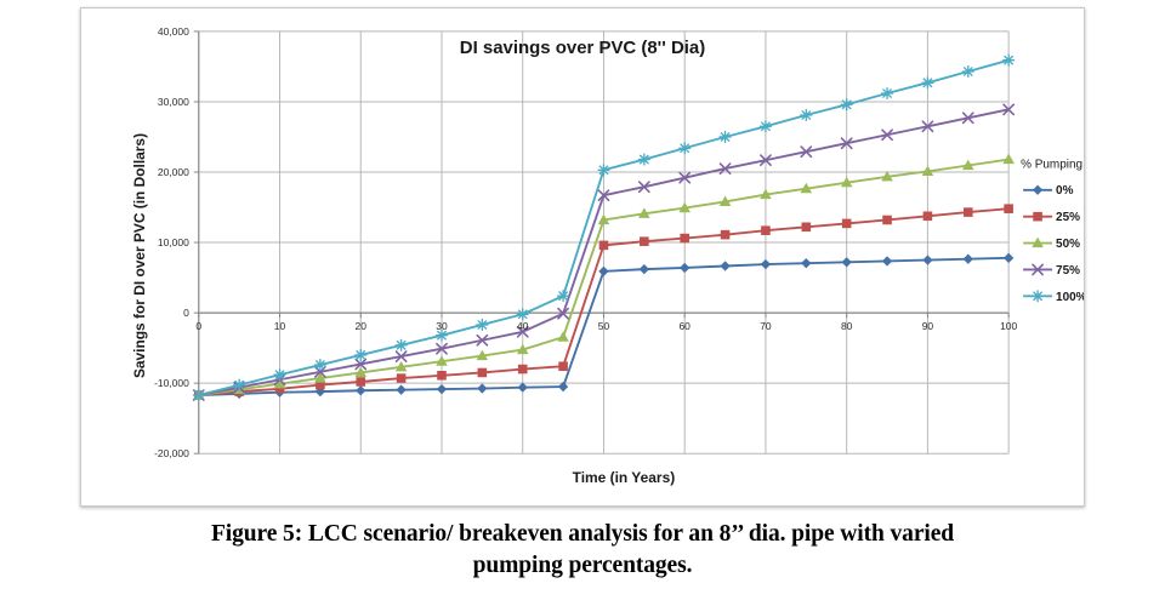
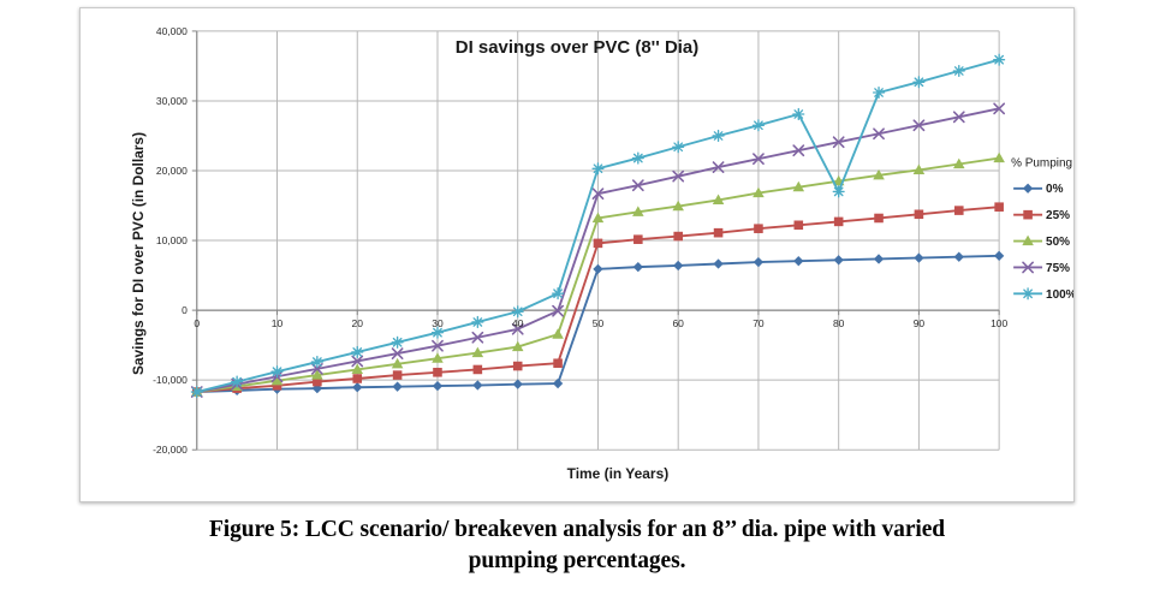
100%/80: 30000 -> 17000
